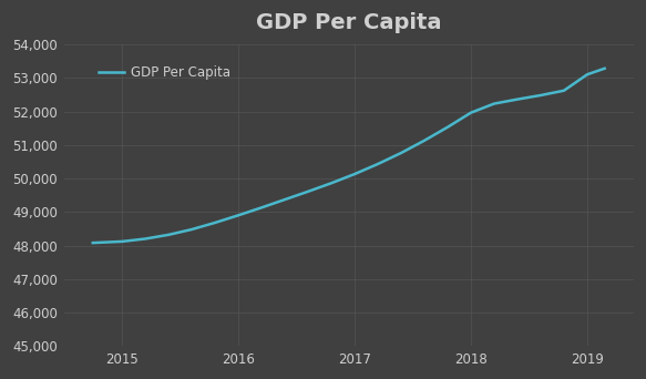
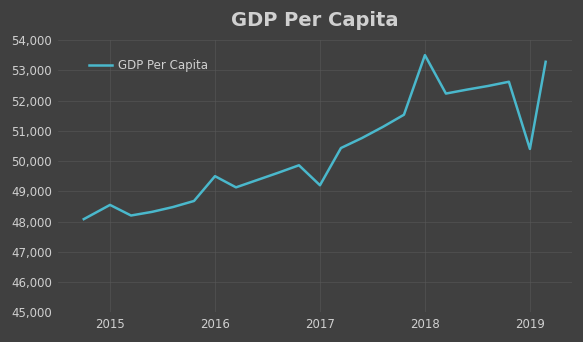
2015: 48,120 -> 48,550
2016: 48,900 -> 49,500
2017: 50,130 -> 49,200
2018: 51,960 -> 53,500
2019: 53,100 -> 50,400
